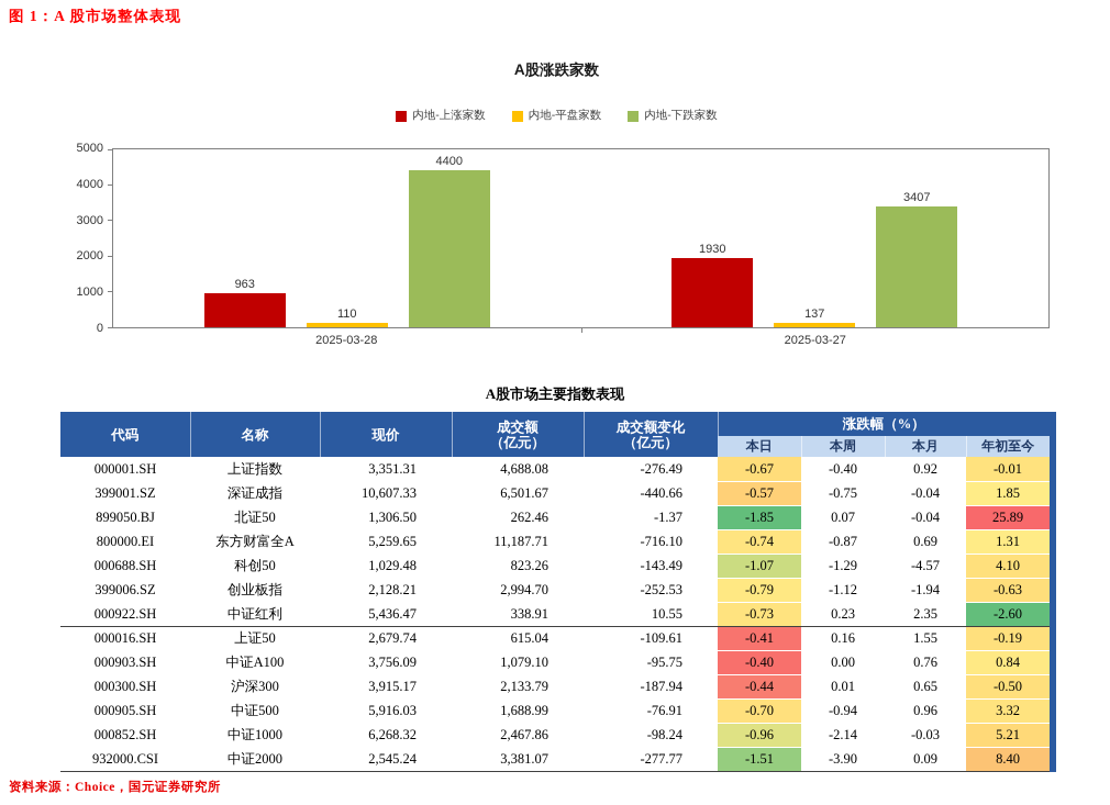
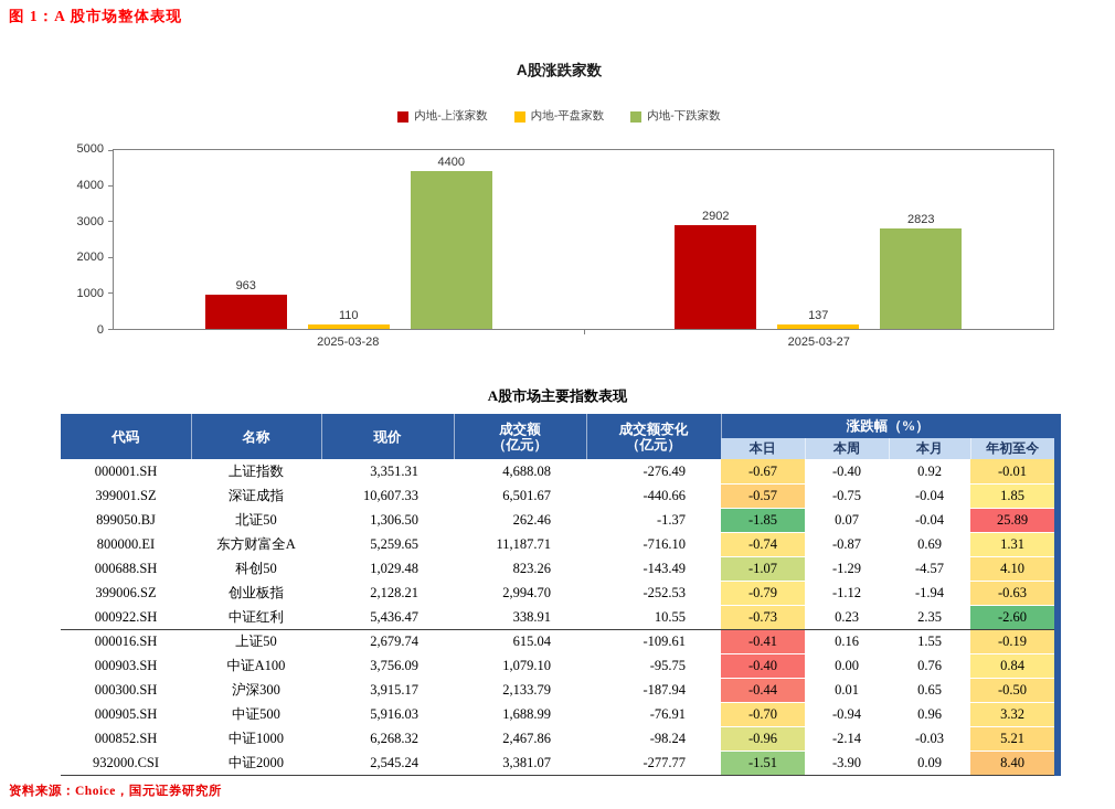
A股涨跌家数/内地-上涨家数/2025-03-27: 1930 -> 2902
A股涨跌家数/内地-下跌家数/2025-03-27: 3407 -> 2823
